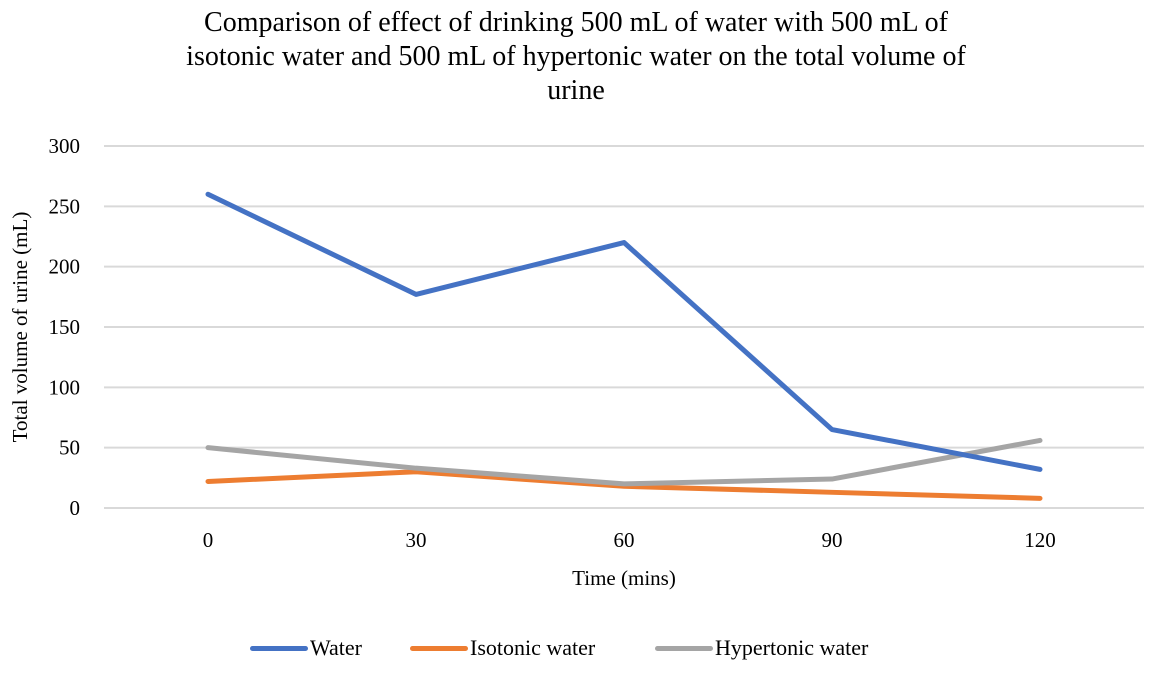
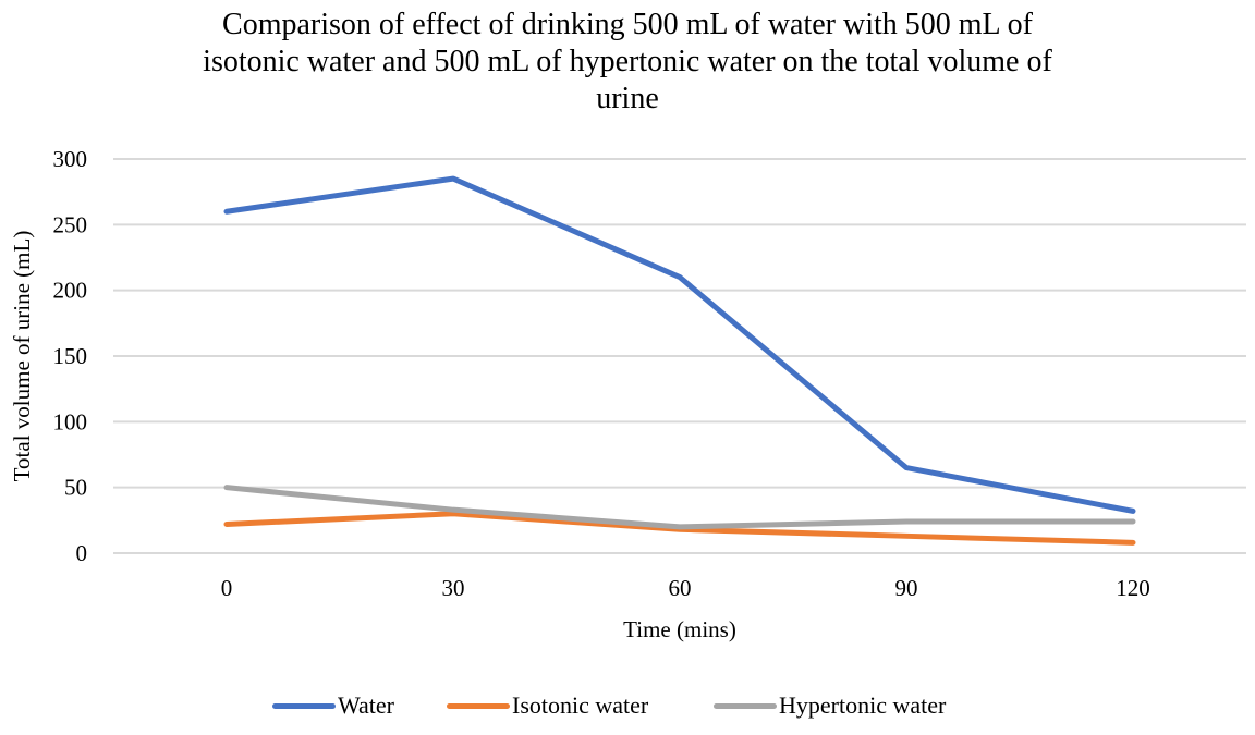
Water/30: 177 -> 285
Water/60: 220 -> 210
Hypertonic water/120: 56 -> 24
